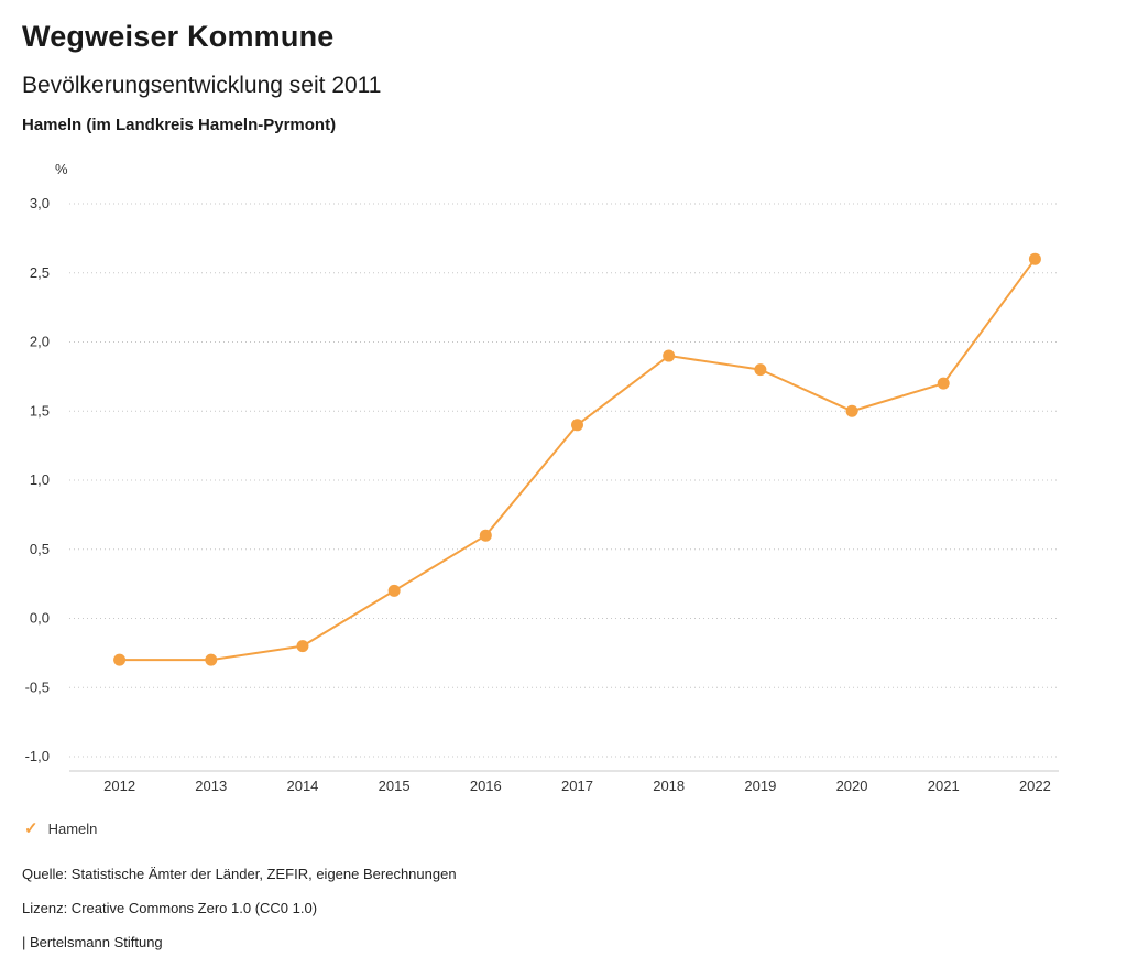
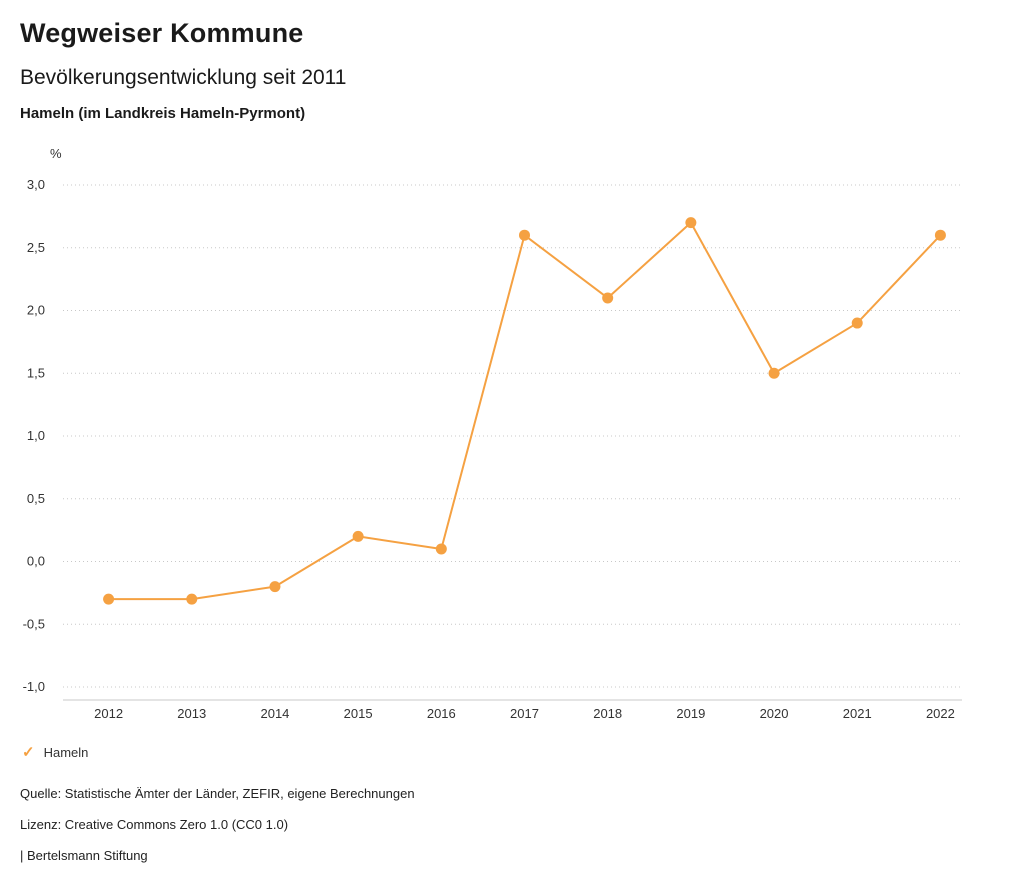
2016: 0,6 -> 0,1
2017: 1,4 -> 2,6
2018: 1,9 -> 2,1
2019: 1,8 -> 2,7
2021: 1,7 -> 1,9
